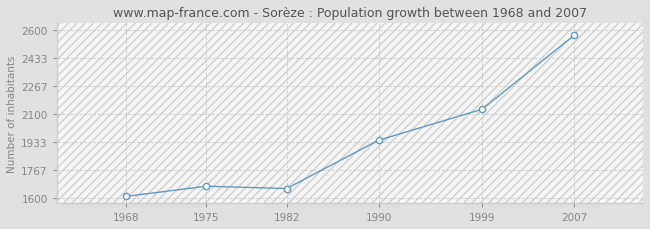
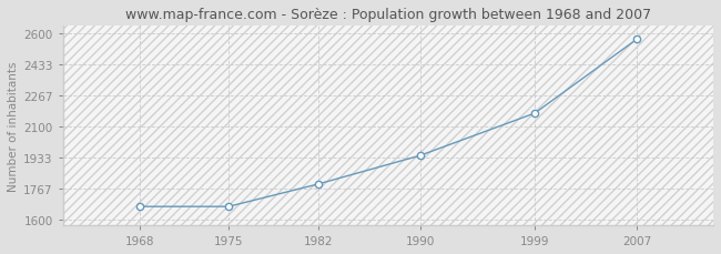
1968: 1610 -> 1670
1982: 1660 -> 1790
1999: 2130 -> 2170
